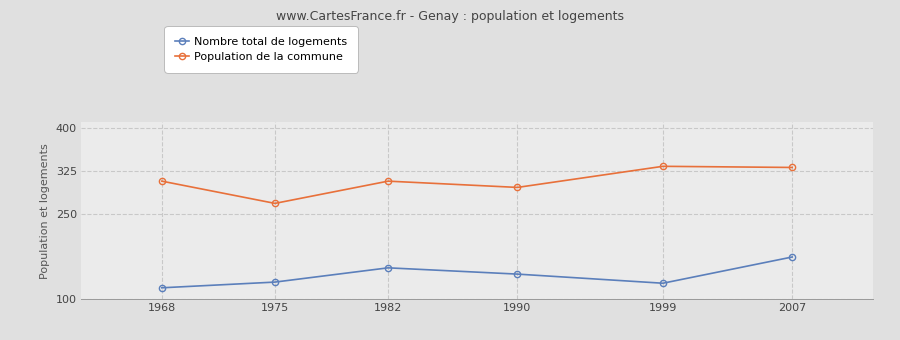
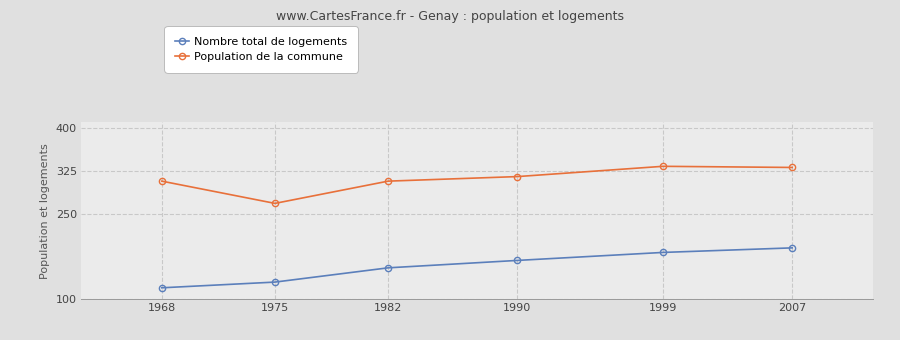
Nombre total de logements/1990: 144 -> 168
Population de la commune/1990: 296 -> 315
Nombre total de logements/1999: 128 -> 182
Nombre total de logements/2007: 174 -> 190
